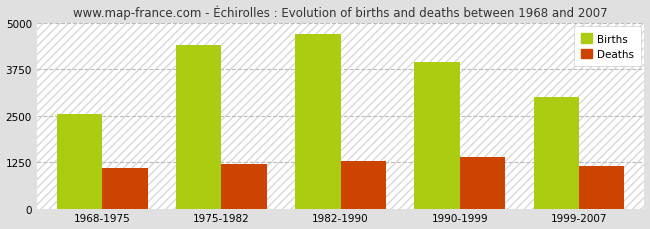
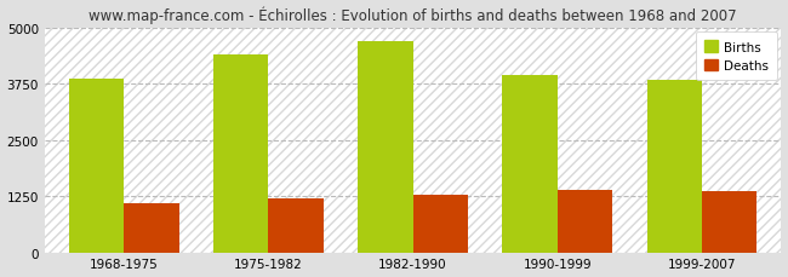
Births/1968-1975: 2550 -> 3870
Births/1999-2007: 3000 -> 3830
Deaths/1999-2007: 1150 -> 1360
